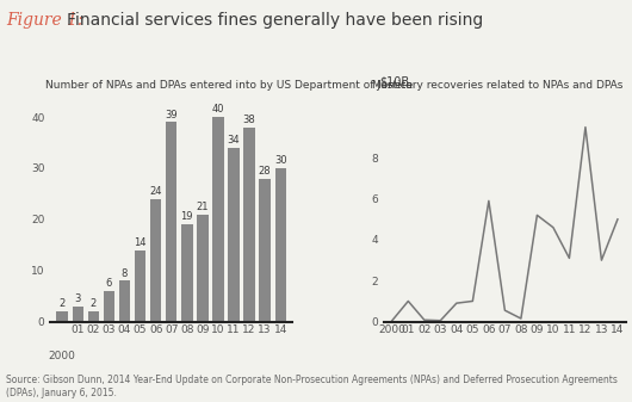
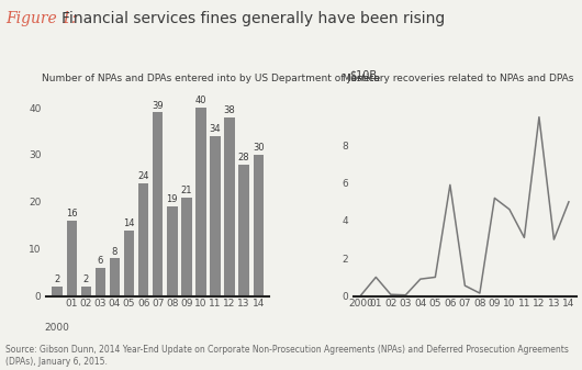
01: 3 -> 16
